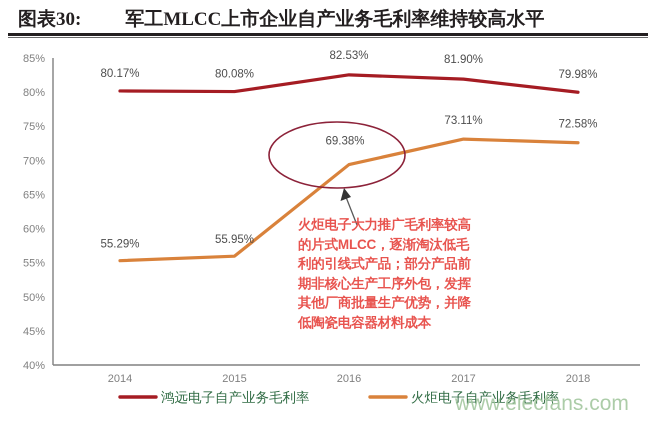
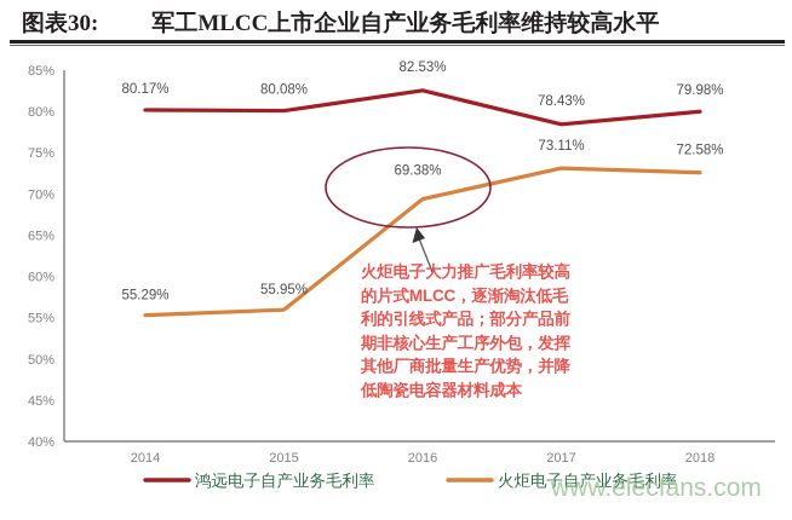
鸿远电子自产业务毛利率/2017: 81.90% -> 78.43%
